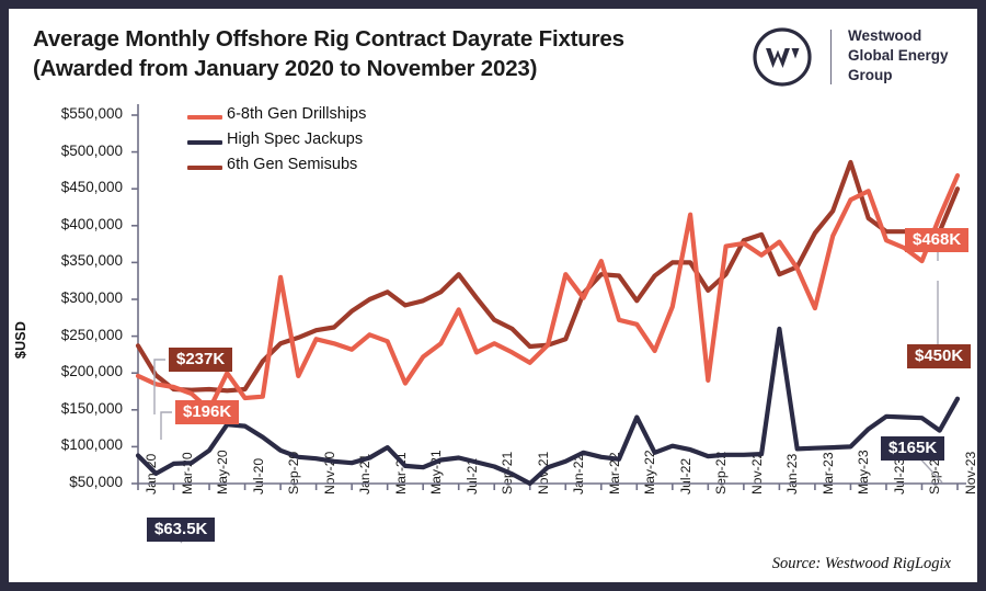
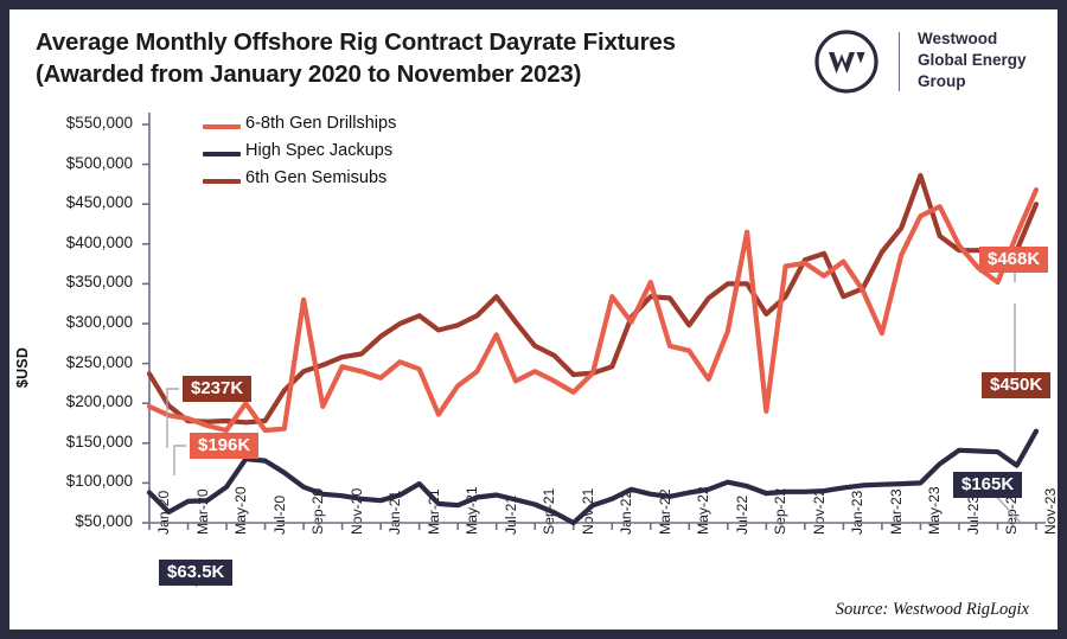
6-8th Gen Drillships/May-20: $150000 -> $170000
High Spec Jackups/May-22: $140000 -> $90000
High Spec Jackups/Jan-23: $260000 -> $90000
6-8th Gen Drillships/Jul-23: $380000 -> $400000
